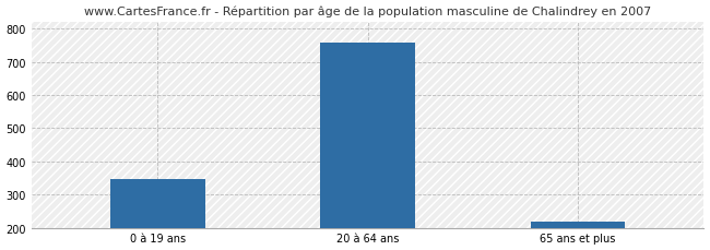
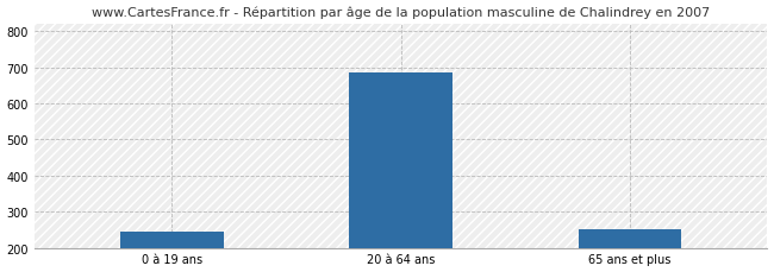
0 à 19 ans: 348 -> 245
20 à 64 ans: 757 -> 685
65 ans et plus: 218 -> 250
